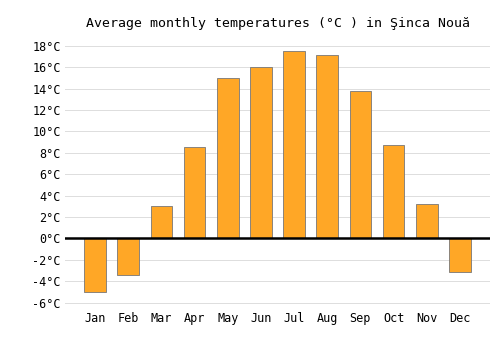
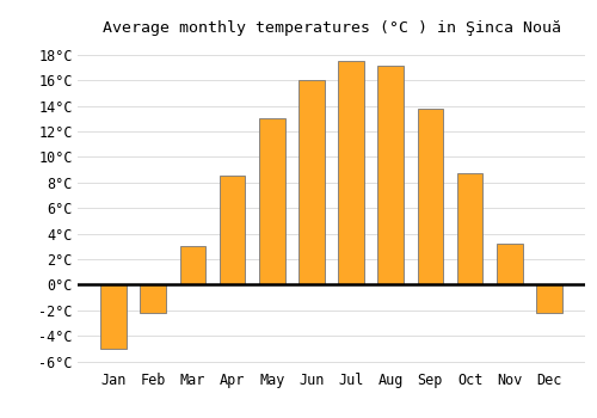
Feb: -3.4°C -> -2.2°C
May: 15.0°C -> 13.0°C
Dec: -3.1°C -> -2.2°C
